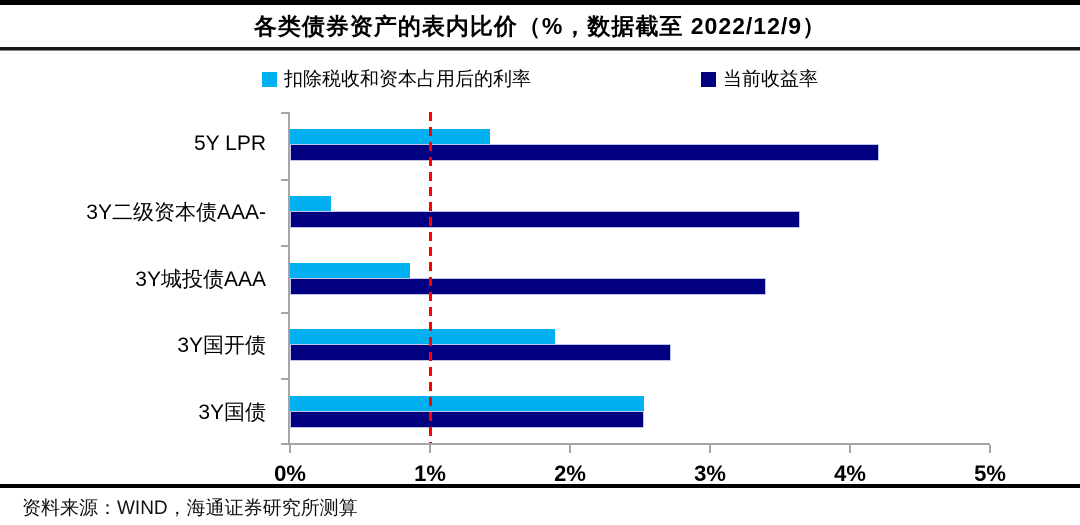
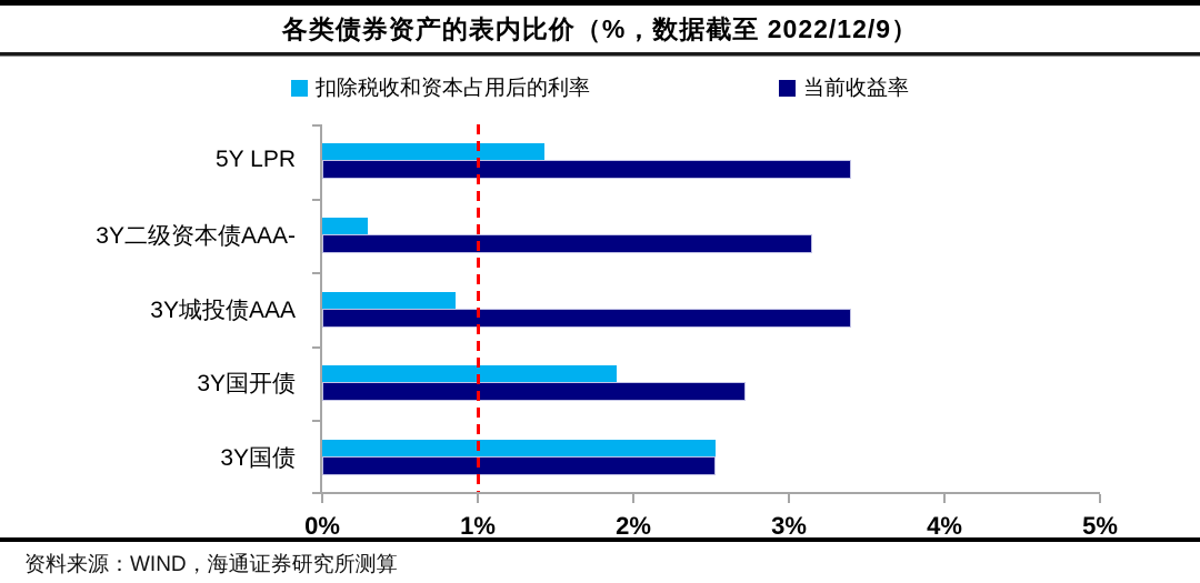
当前收益率/5Y LPR: 4.21% -> 3.40%
当前收益率/3Y二级资本债AAA-: 3.64% -> 3.15%
